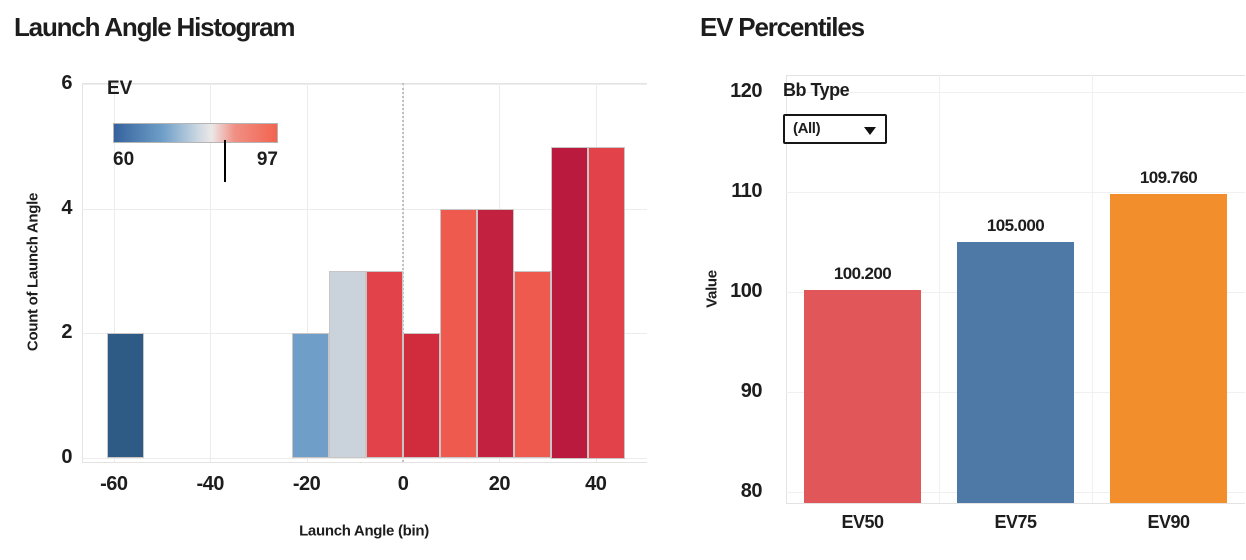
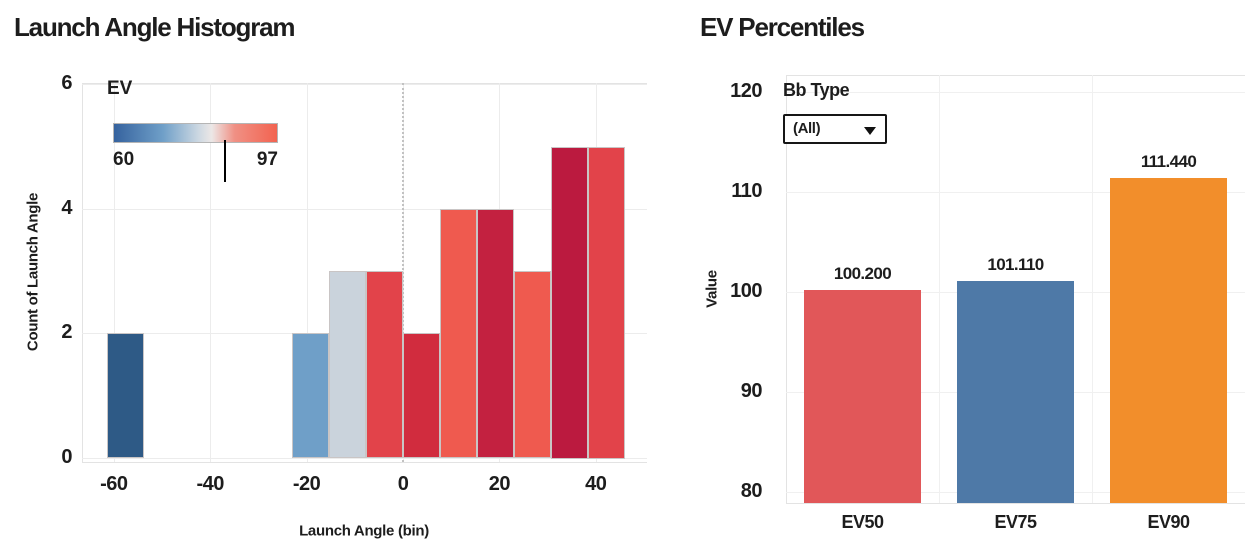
EV Percentiles/EV75: 105.000 -> 101.110
EV Percentiles/EV90: 109.760 -> 111.440
